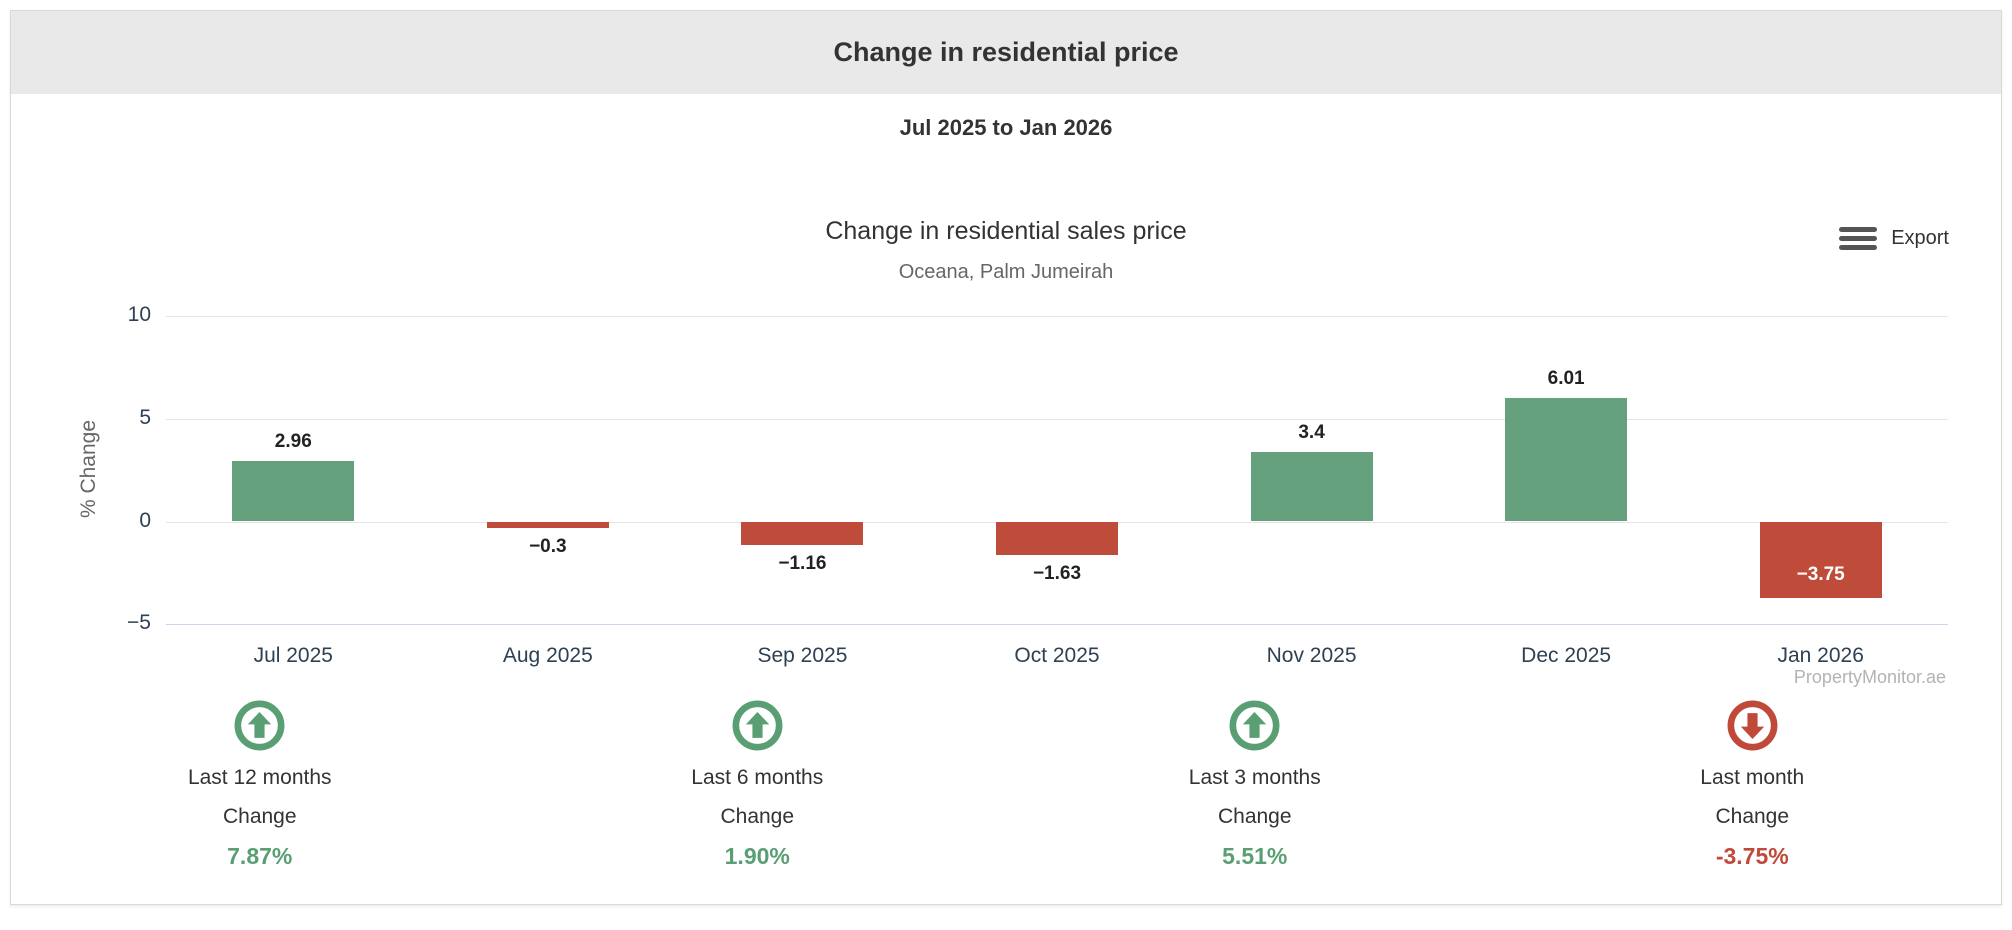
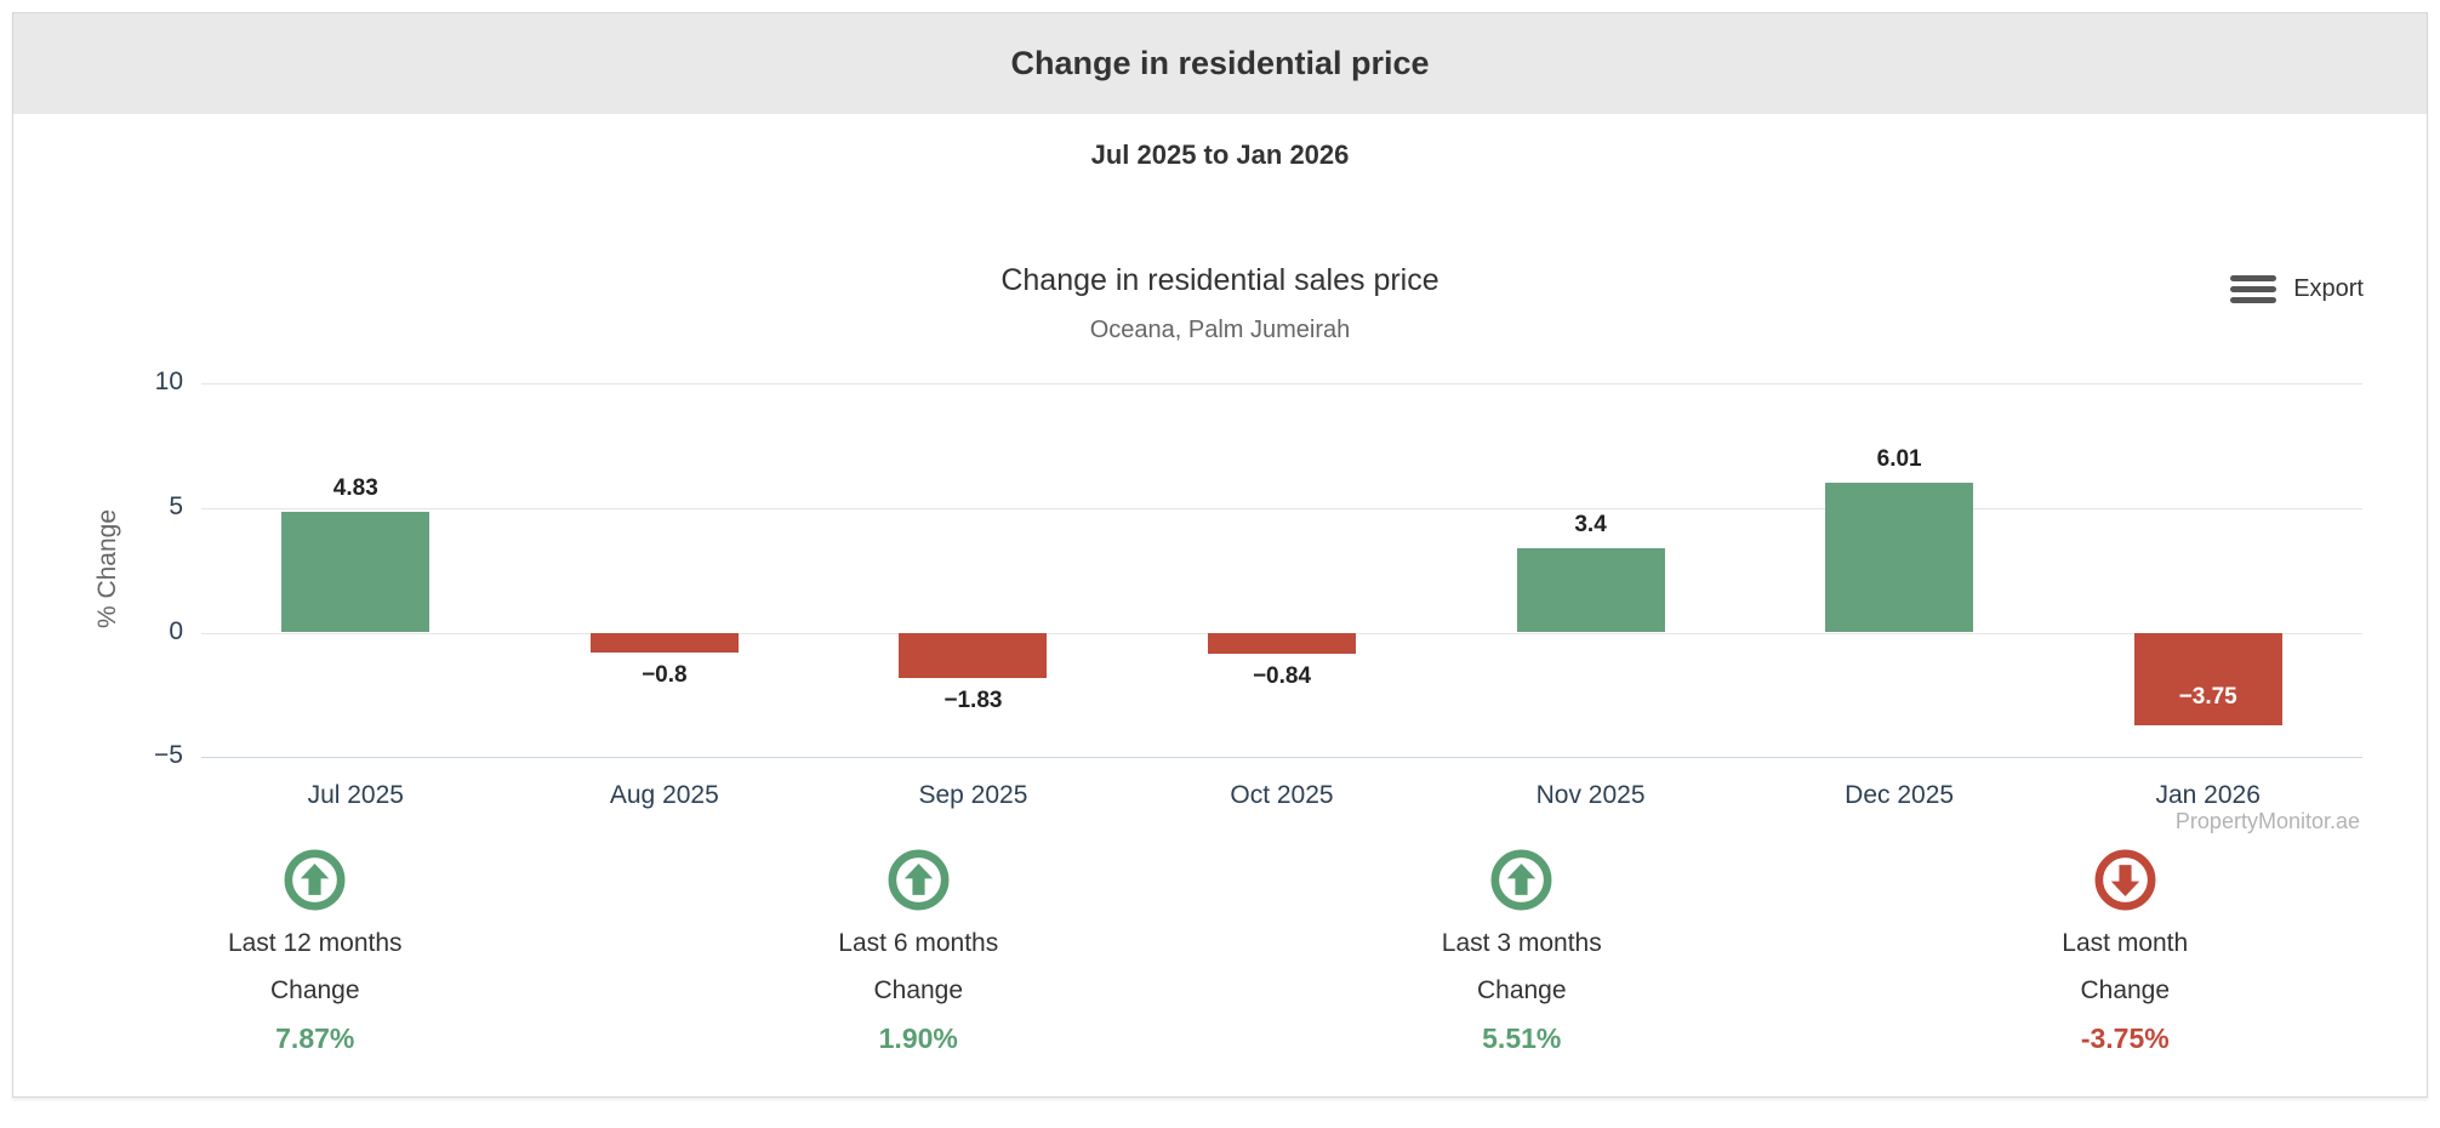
Jul 2025: 2.96 -> 4.83
Aug 2025: −0.3 -> −0.8
Sep 2025: −1.16 -> −1.83
Oct 2025: −1.63 -> −0.84
